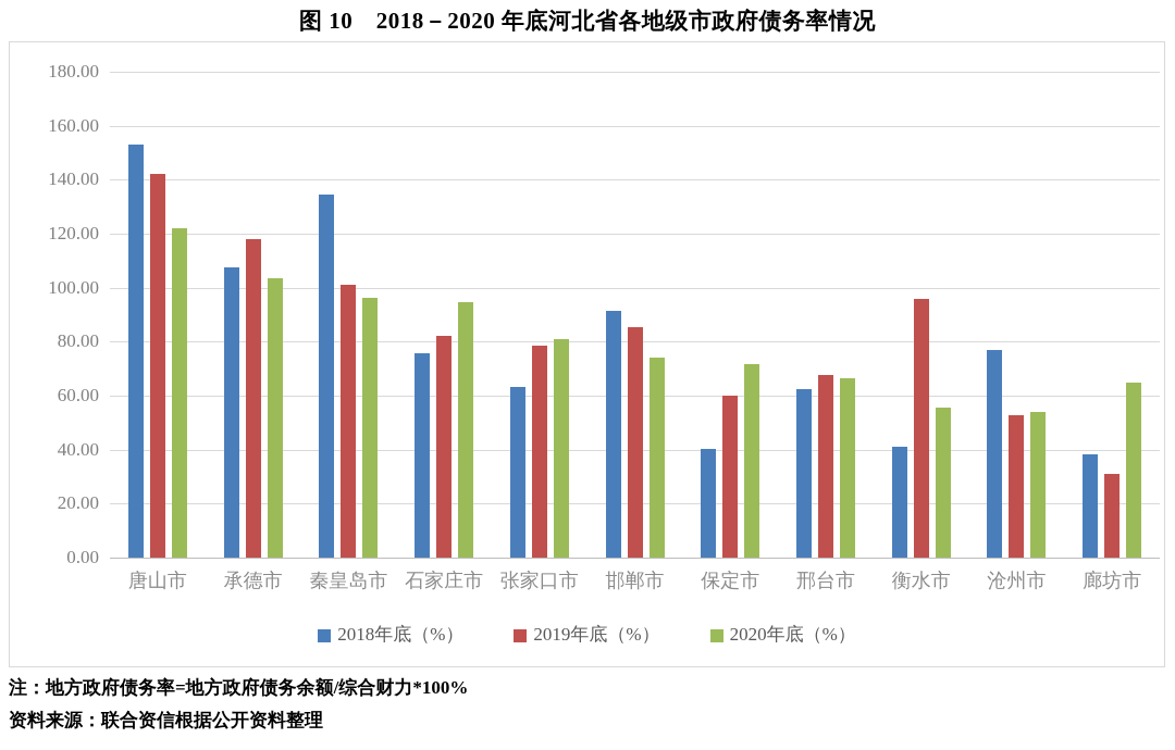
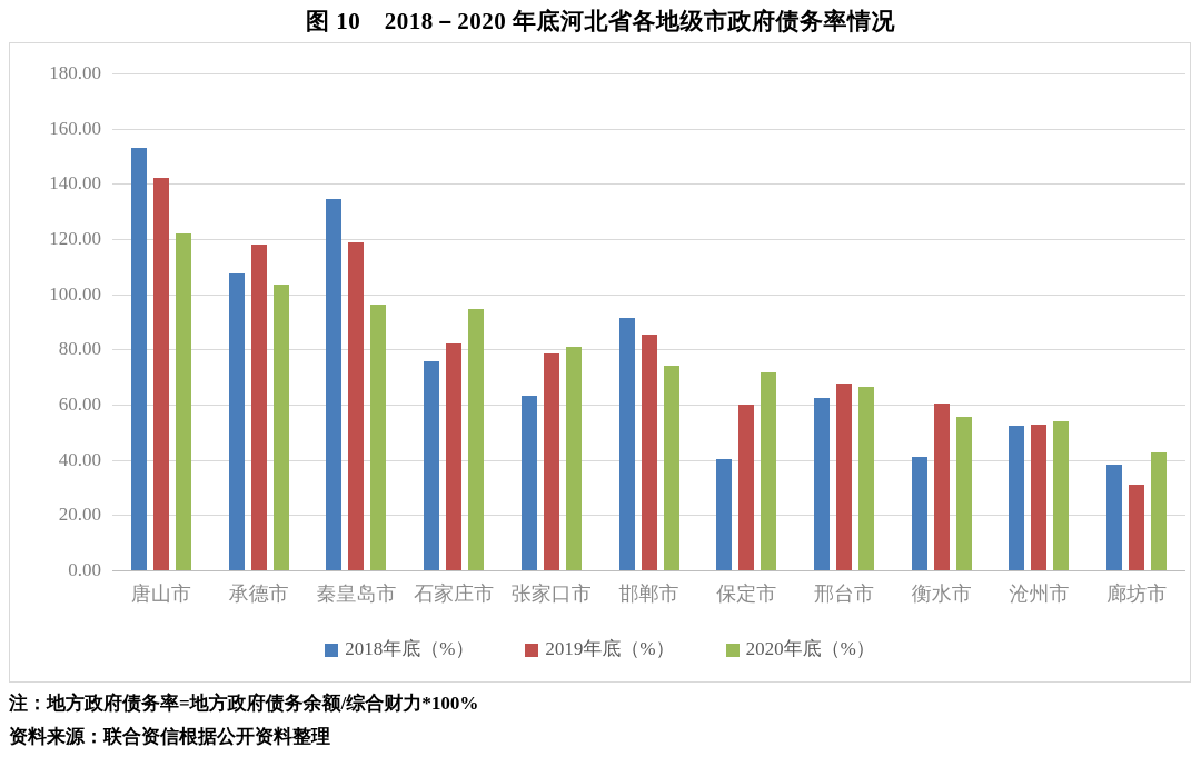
2019年底（%）/秦皇岛市: 101 -> 119
2019年底（%）/衡水市: 96 -> 60
2018年底（%）/沧州市: 77 -> 52
2020年底（%）/廊坊市: 65 -> 43
